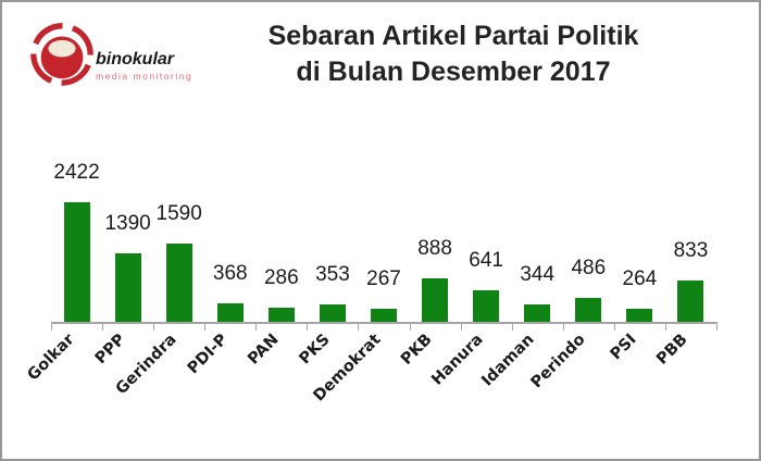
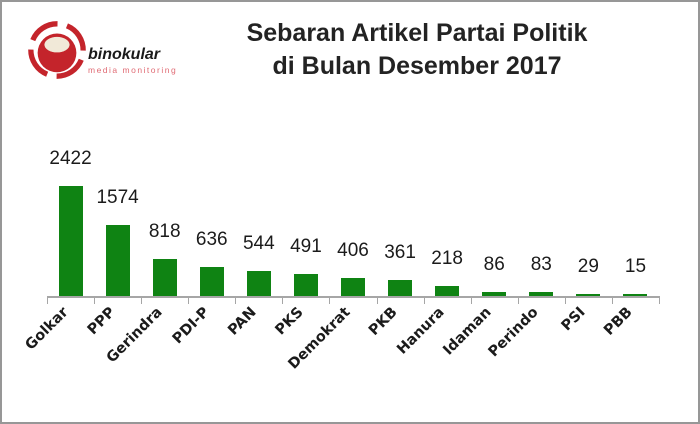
PPP: 1390 -> 1574
Gerindra: 1590 -> 818
PDI-P: 368 -> 636
PAN: 286 -> 544
PKS: 353 -> 491
Demokrat: 267 -> 406
PKB: 888 -> 361
Hanura: 641 -> 218
Idaman: 344 -> 86
Perindo: 486 -> 83
PSI: 264 -> 29
PBB: 833 -> 15
